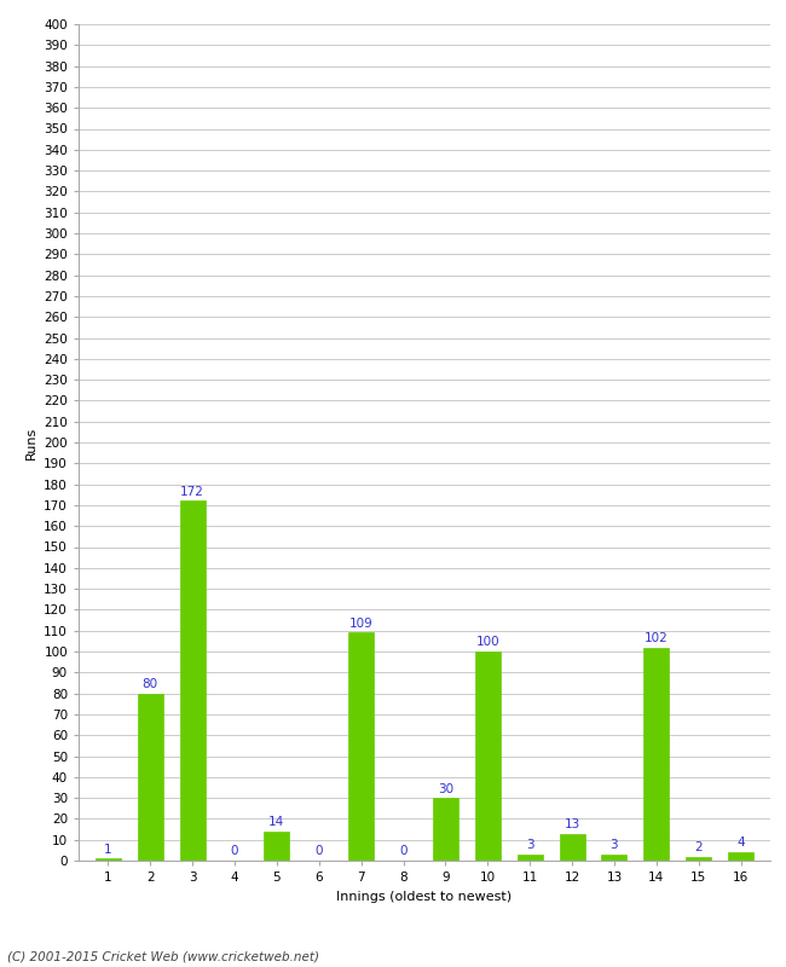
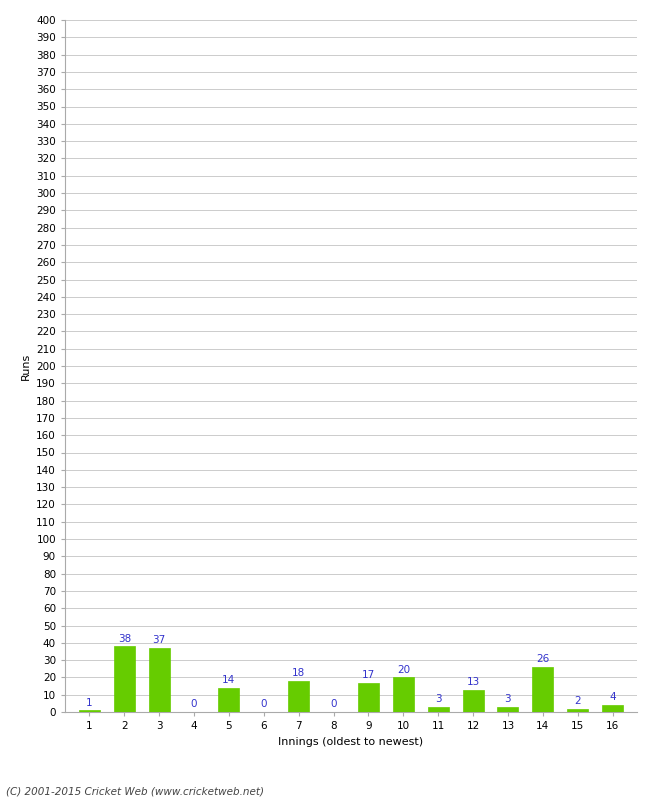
2: 80 -> 38
3: 172 -> 37
7: 109 -> 18
9: 30 -> 17
10: 100 -> 20
14: 102 -> 26
